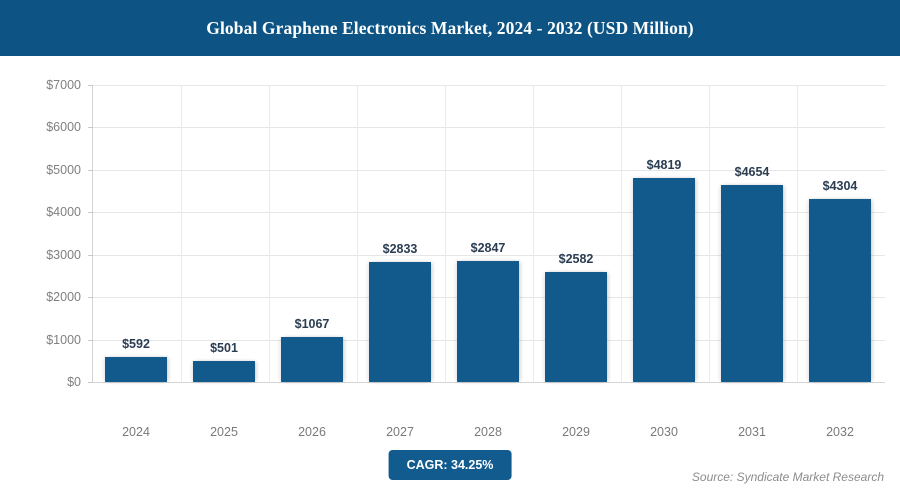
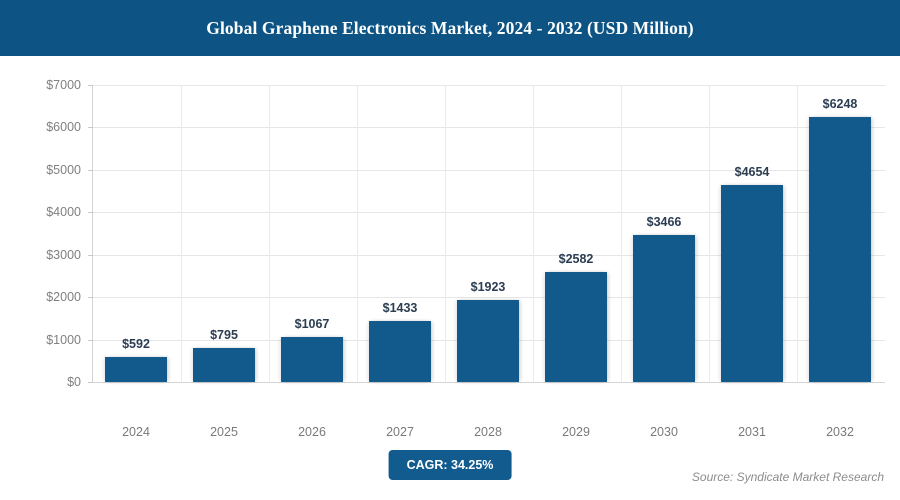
2025: $501 -> $795
2027: $2833 -> $1433
2028: $2847 -> $1923
2030: $4819 -> $3466
2032: $4304 -> $6248
